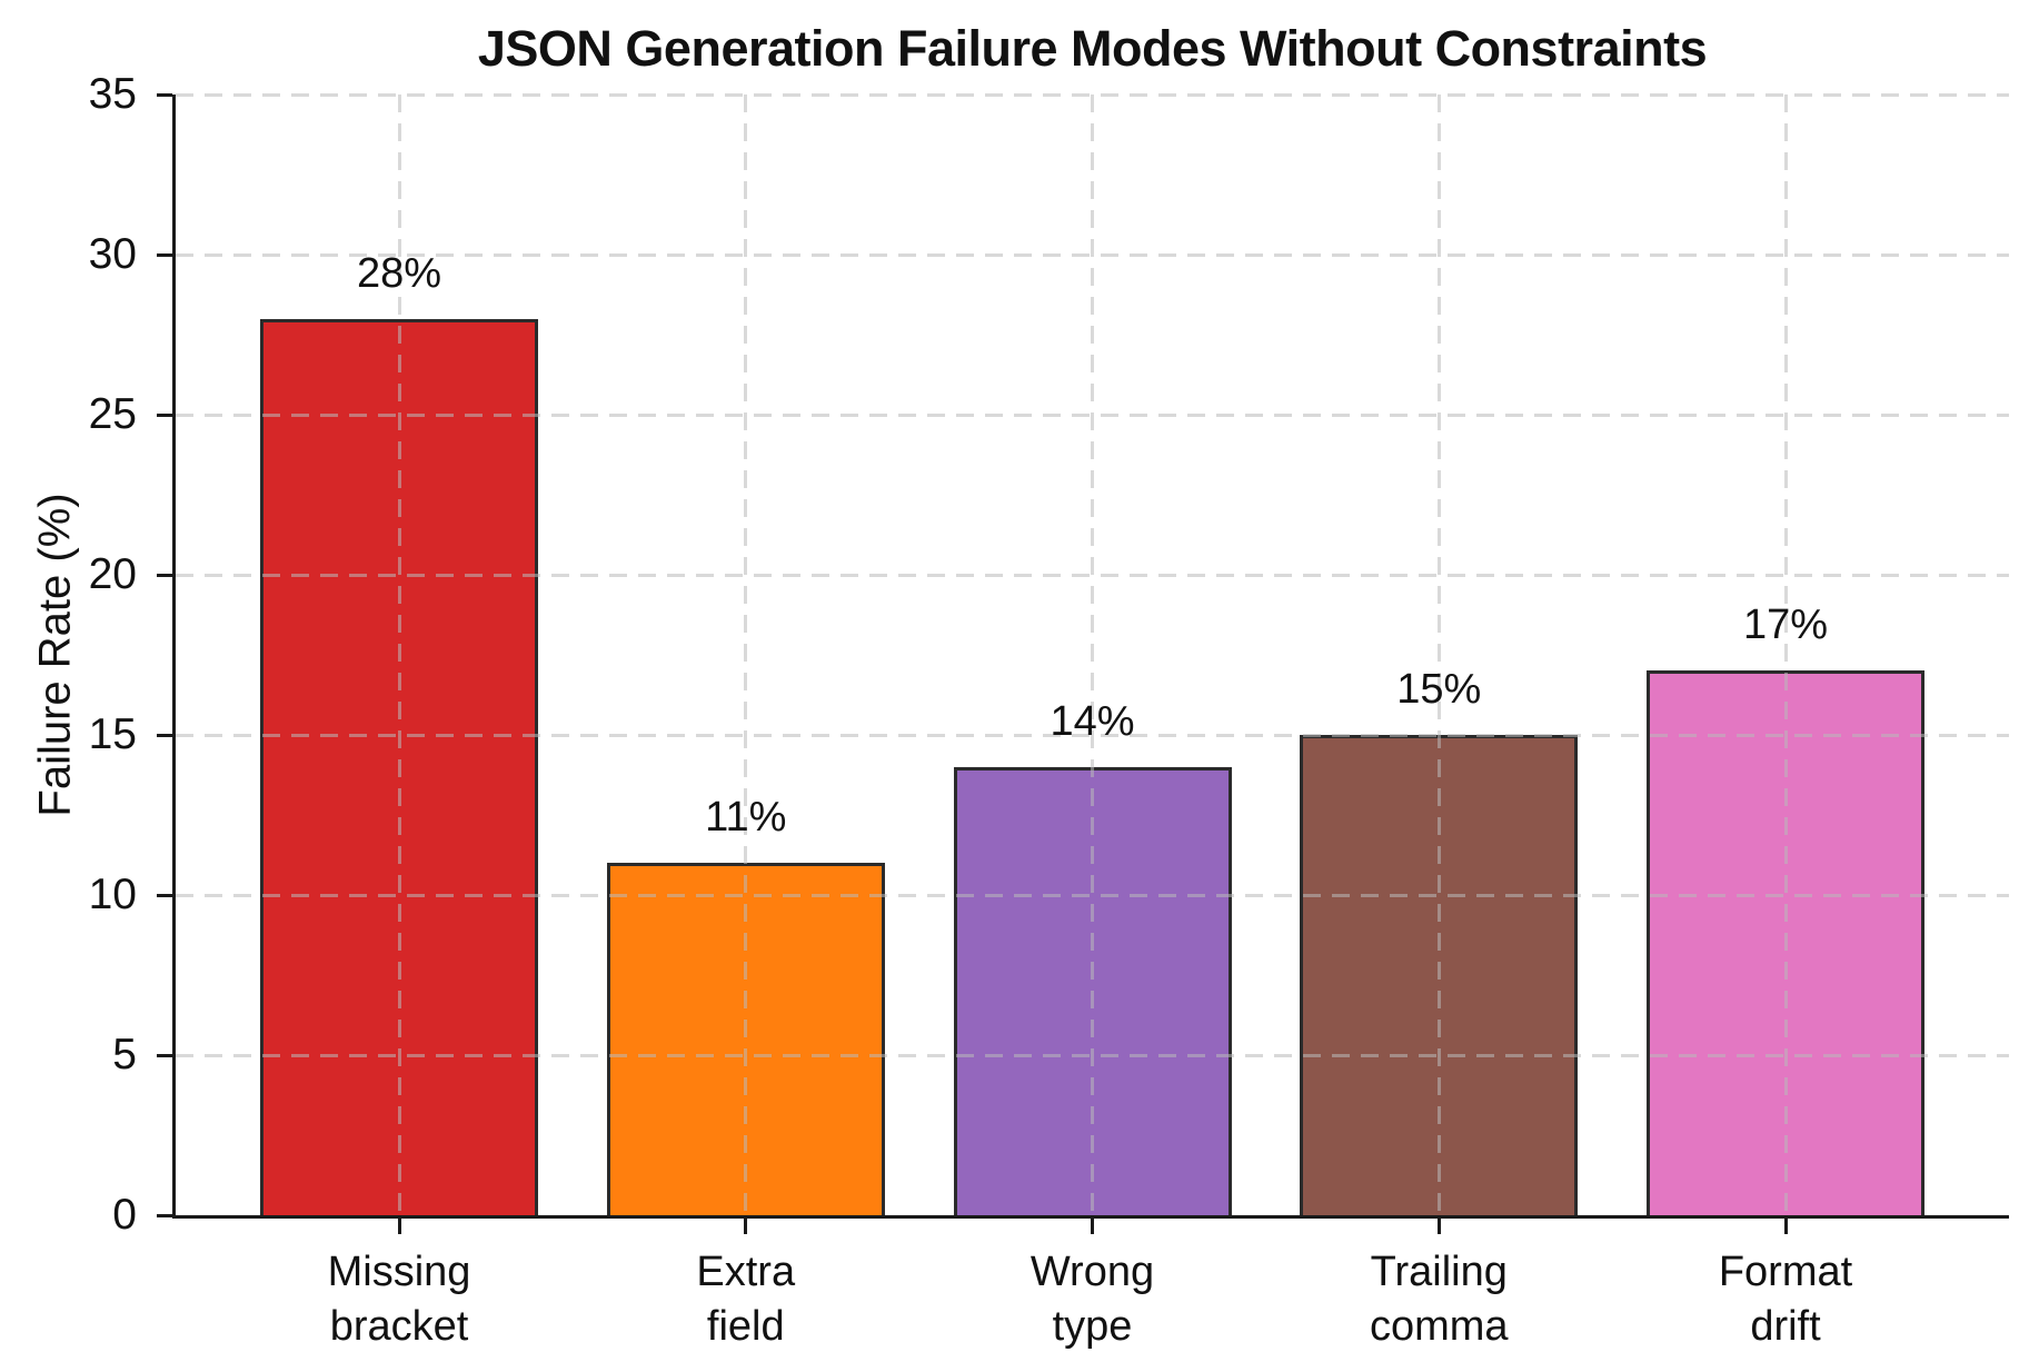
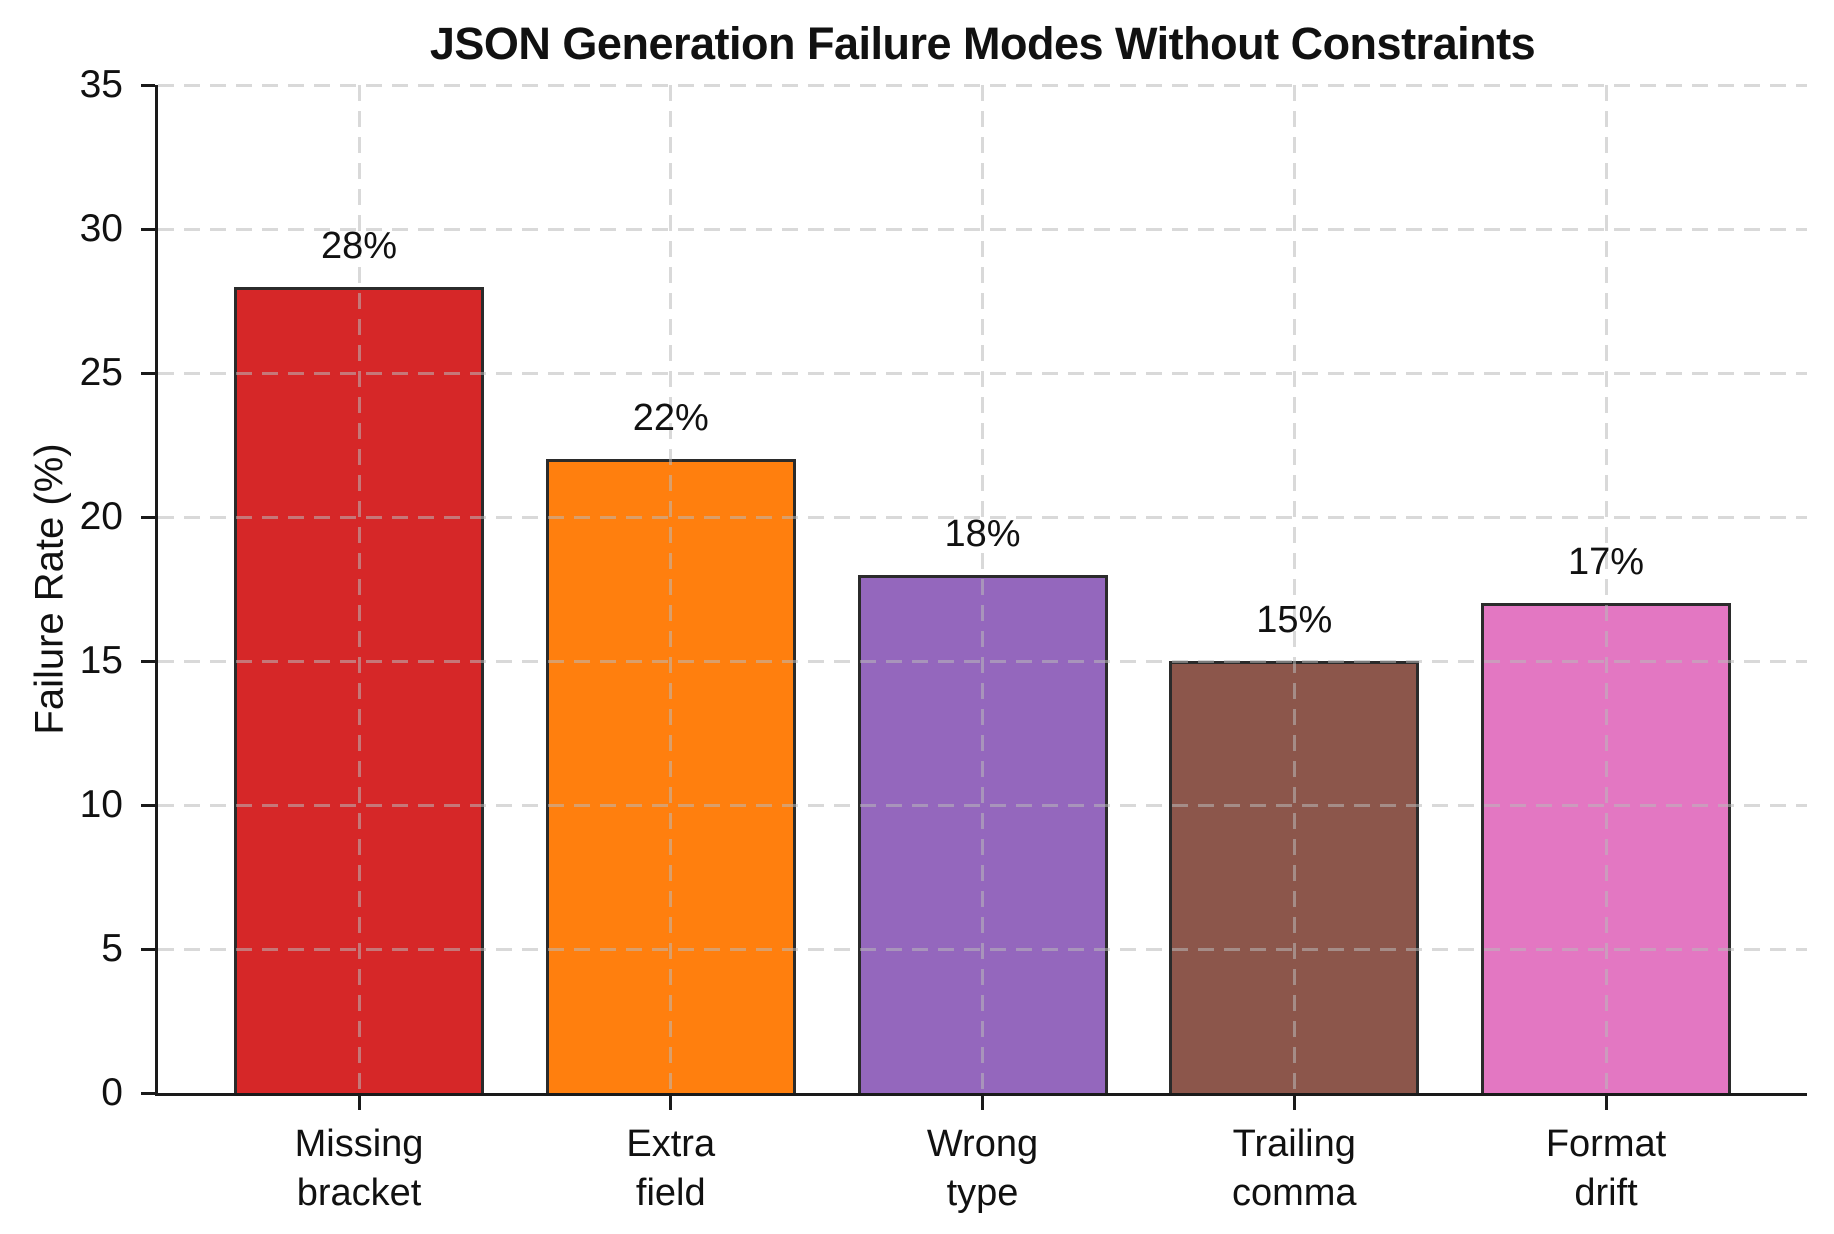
Extra field: 11% -> 22%
Wrong type: 14% -> 18%
